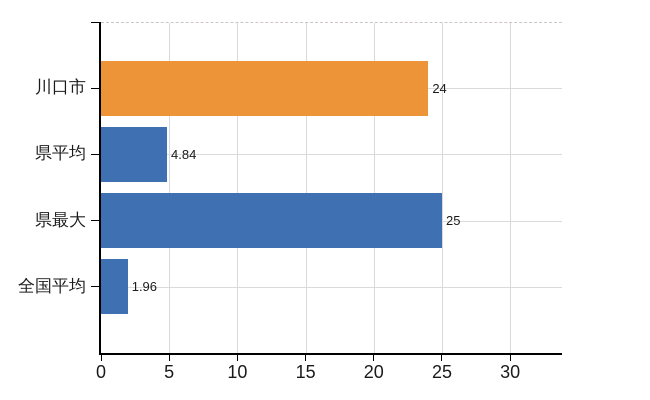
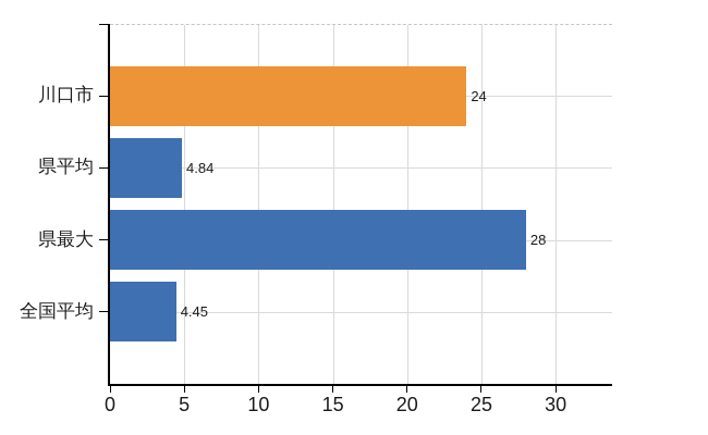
県最大: 25 -> 28
全国平均: 1.96 -> 4.45
